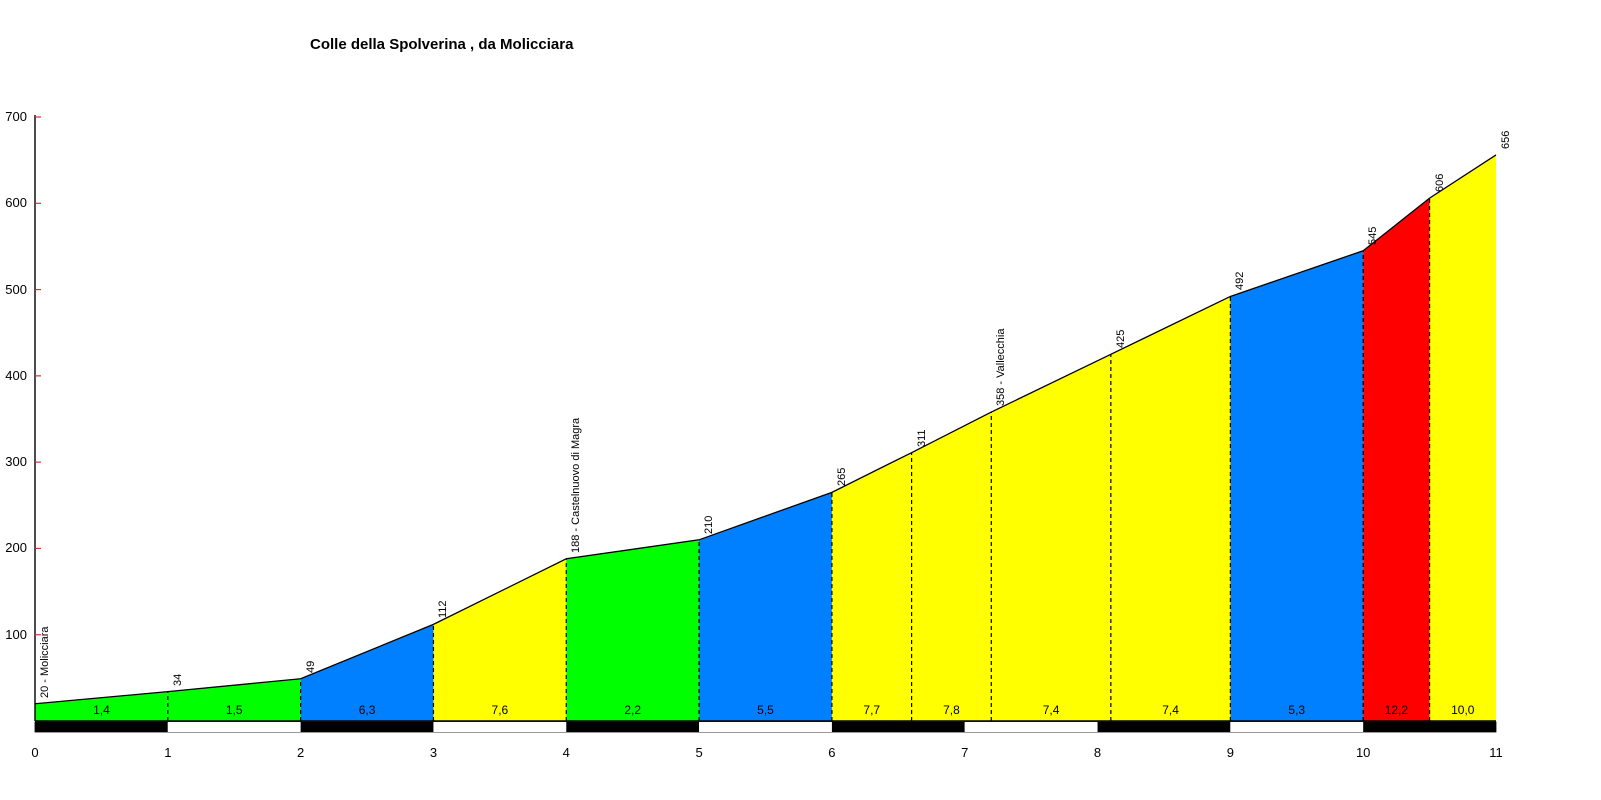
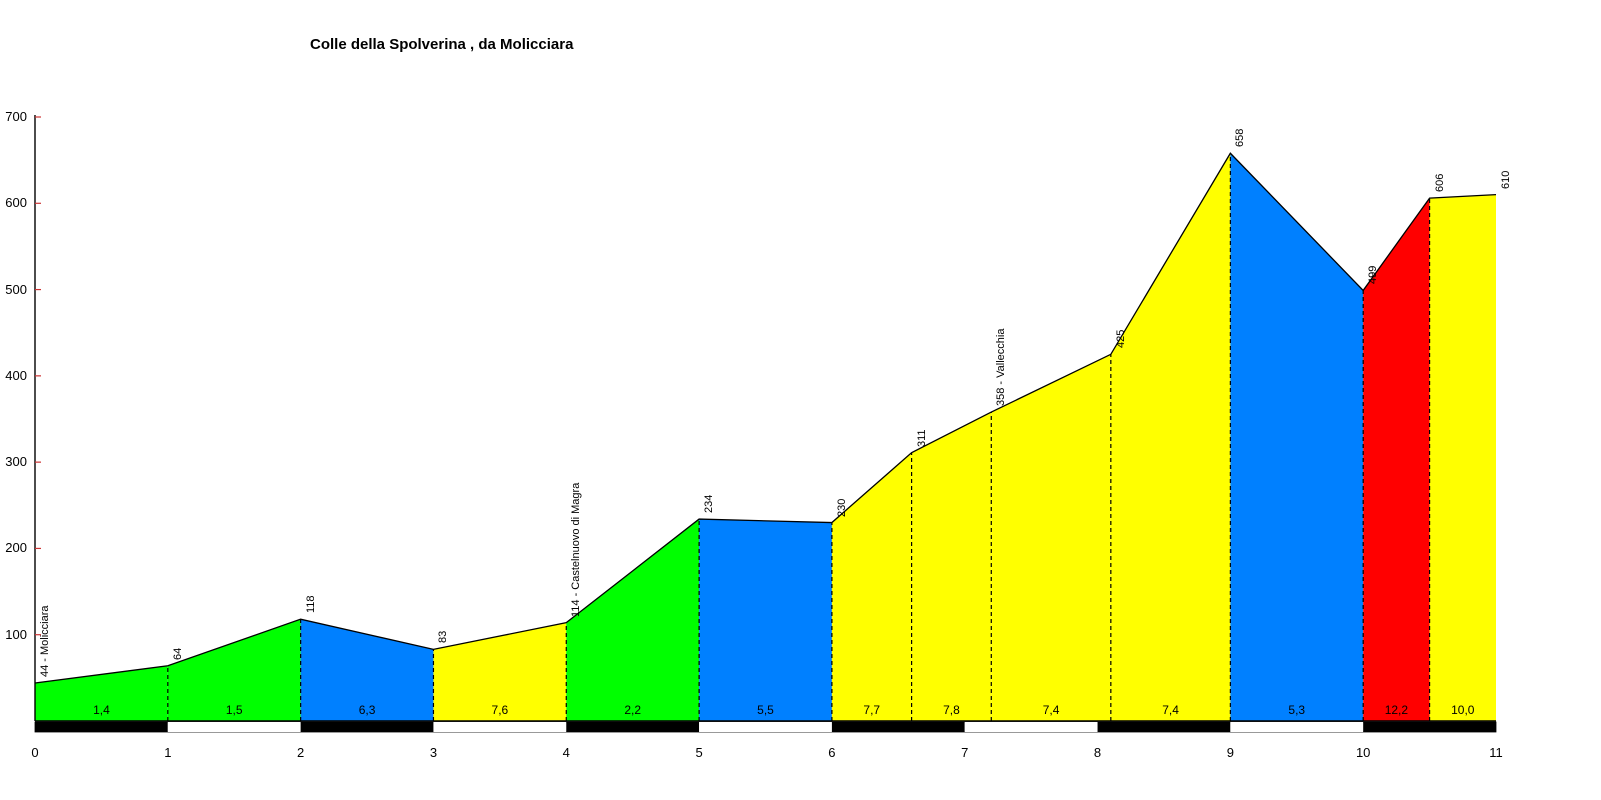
0: 20 -> 44
1: 34 -> 64
2: 49 -> 118
3: 112 -> 83
4: 188 -> 114
5: 210 -> 234
6: 265 -> 230
9: 492 -> 658
10: 545 -> 499
11: 656 -> 610
